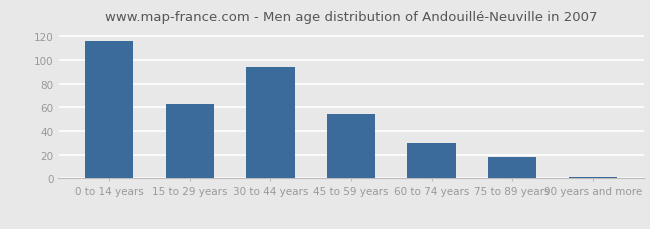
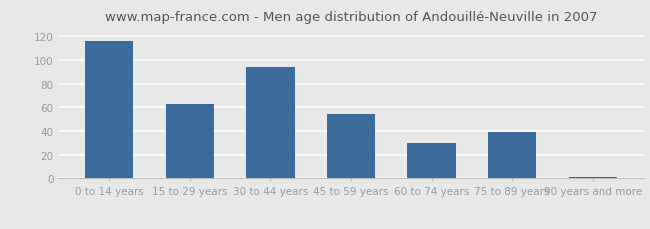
75 to 89 years: 18 -> 39
